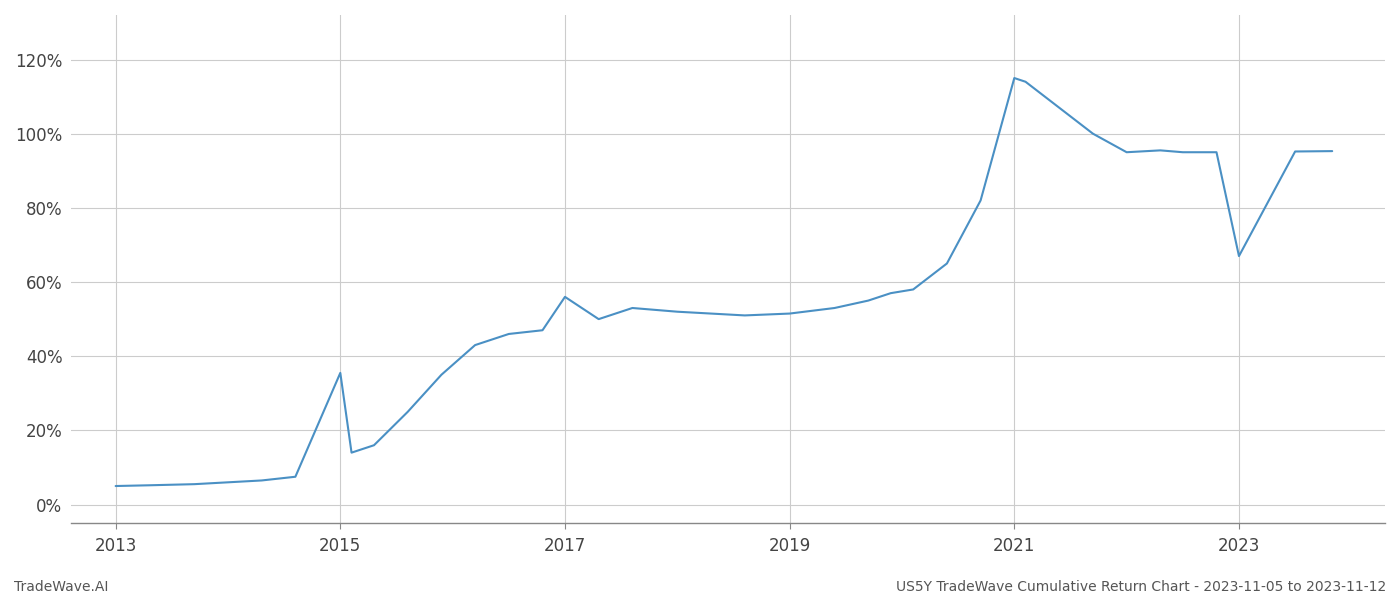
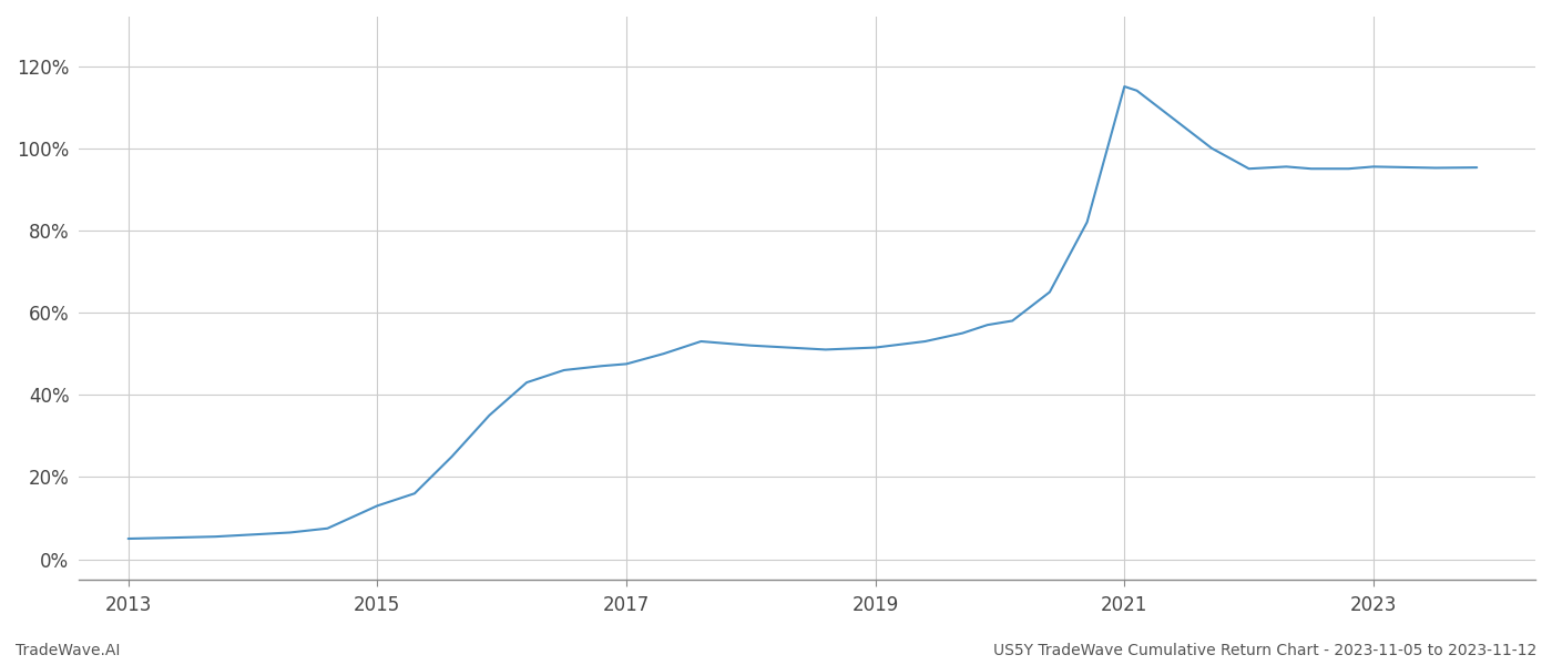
2015: 35.5% -> 13.0%
2017: 56.0% -> 47.5%
2023: 67.0% -> 95.5%
